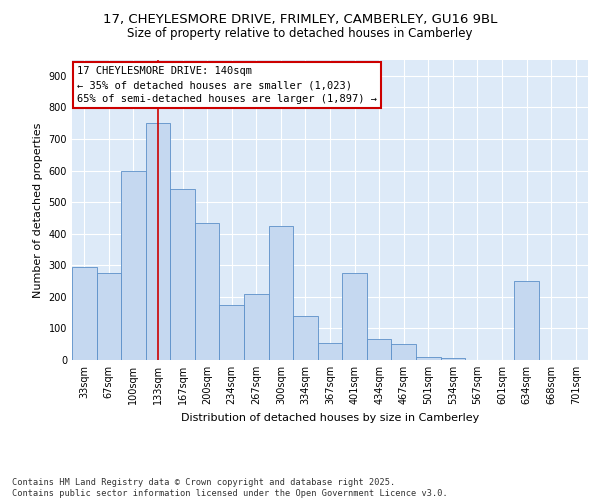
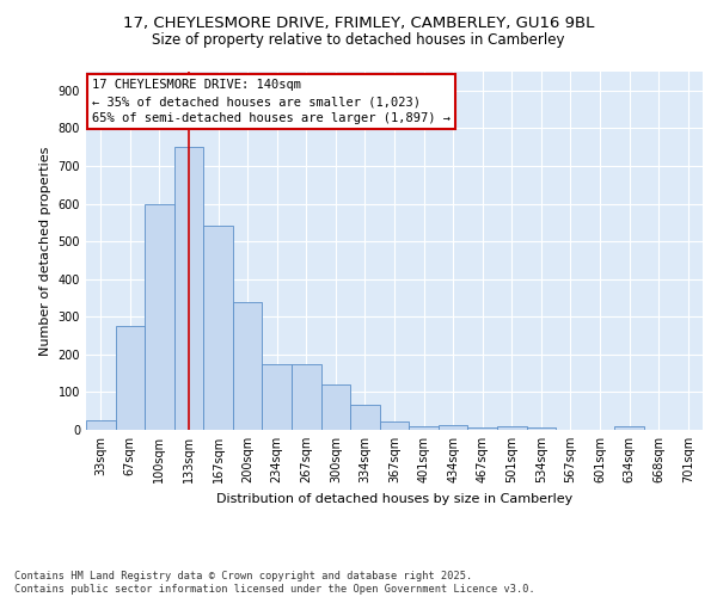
33sqm: 295 -> 25
200sqm: 435 -> 340
267sqm: 210 -> 175
300sqm: 425 -> 120
334sqm: 140 -> 68
367sqm: 55 -> 22
401sqm: 275 -> 10
434sqm: 65 -> 13
467sqm: 50 -> 5
634sqm: 250 -> 8
